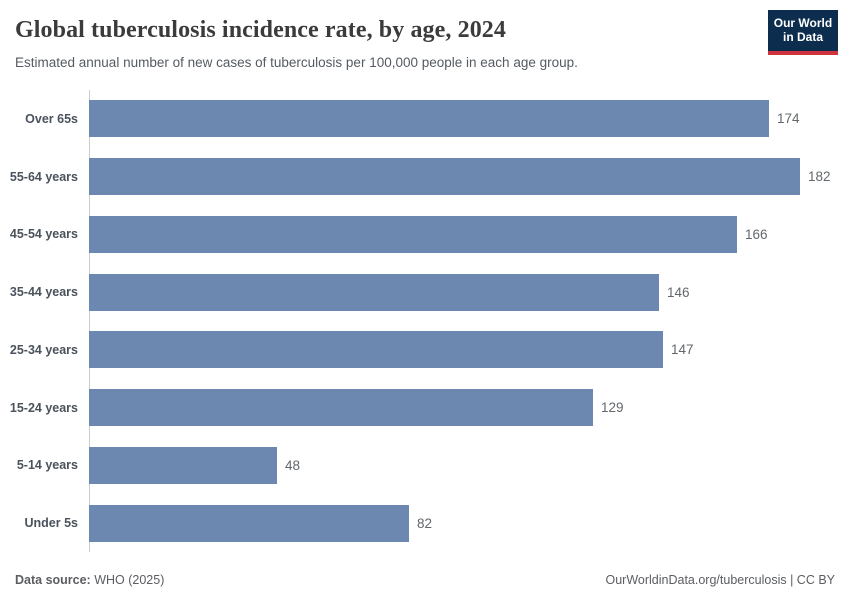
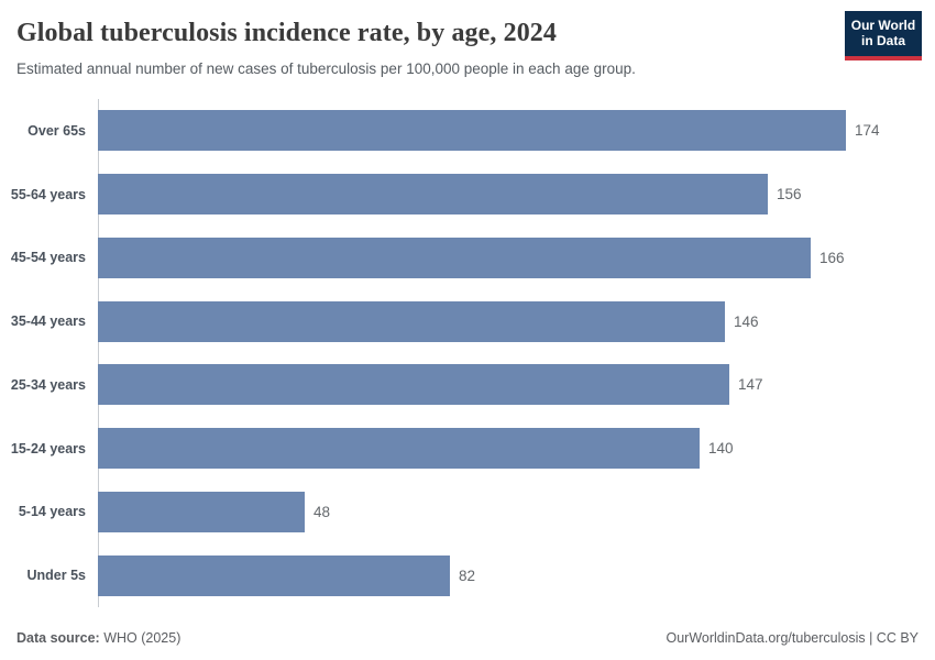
55-64 years: 182 -> 156
15-24 years: 129 -> 140
